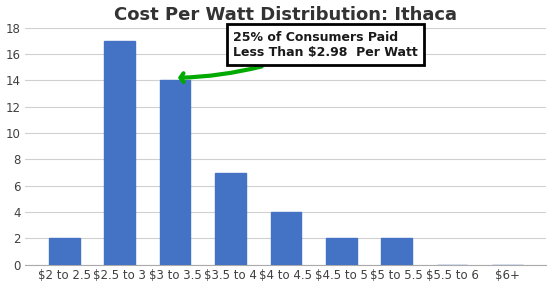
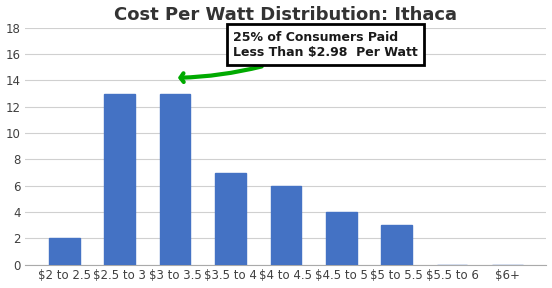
$2.5 to 3: 17 -> 13
$3 to 3.5: 14 -> 13
$4 to 4.5: 4 -> 6
$4.5 to 5: 2 -> 4
$5 to 5.5: 2 -> 3
